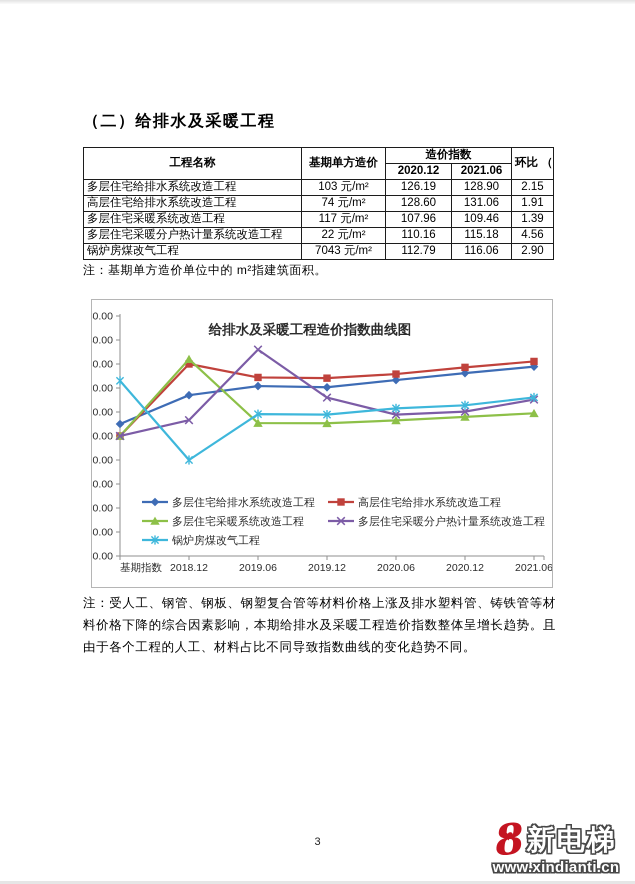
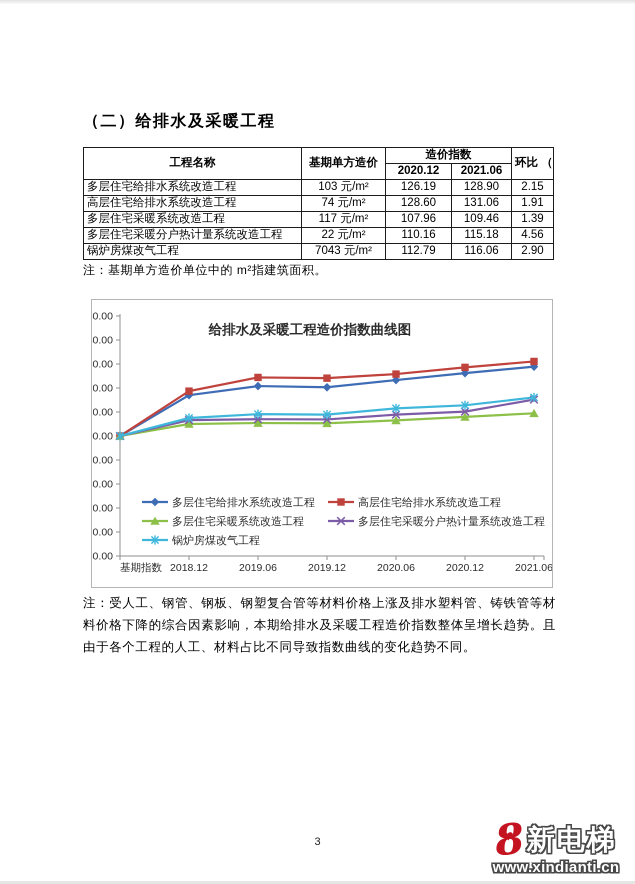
多层住宅给排水系统改造工程/基期指数: 105 -> 100
锅炉房煤改气工程/基期指数: 123 -> 100
高层住宅给排水系统改造工程/2018.12: 130 -> 119
多层住宅采暖系统改造工程/2018.12: 132 -> 105
锅炉房煤改气工程/2018.12: 90 -> 108
多层住宅采暖分户热计量系统改造工程/2019.06: 136 -> 107
多层住宅采暖分户热计量系统改造工程/2019.12: 116 -> 107
